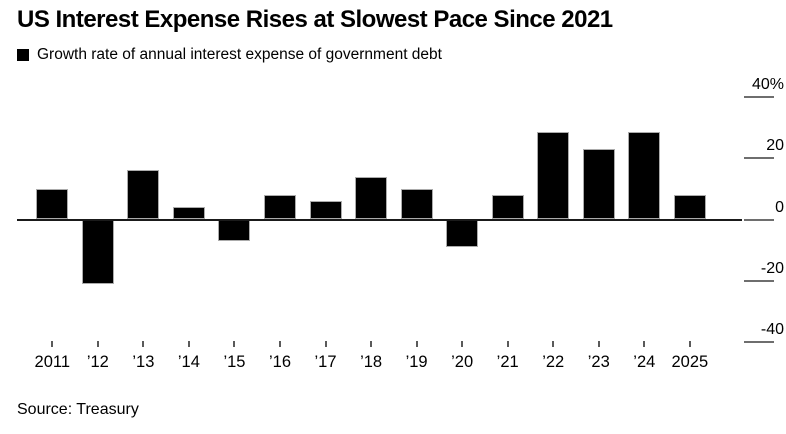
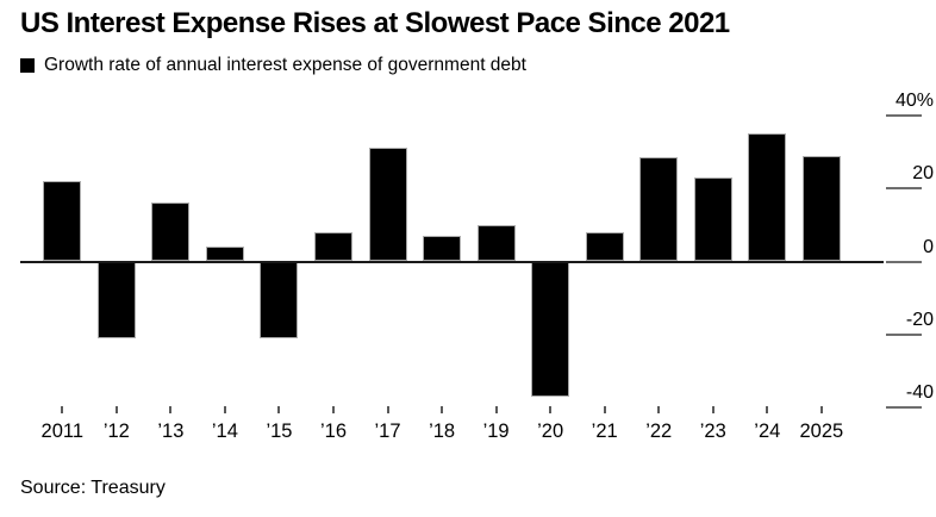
2011: 10% -> 22%
’15: -7% -> -21%
’17: 6% -> 31%
’18: 14% -> 7%
’20: -9% -> -37%
’24: 28% -> 35%
2025: 8% -> 29%
